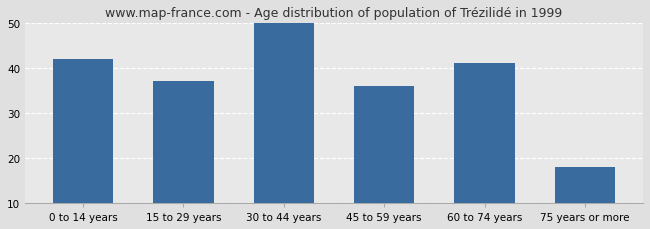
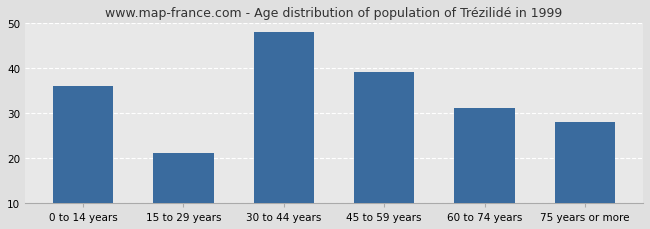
0 to 14 years: 42 -> 36
15 to 29 years: 37 -> 21
30 to 44 years: 50 -> 48
45 to 59 years: 36 -> 39
60 to 74 years: 41 -> 31
75 years or more: 18 -> 28
